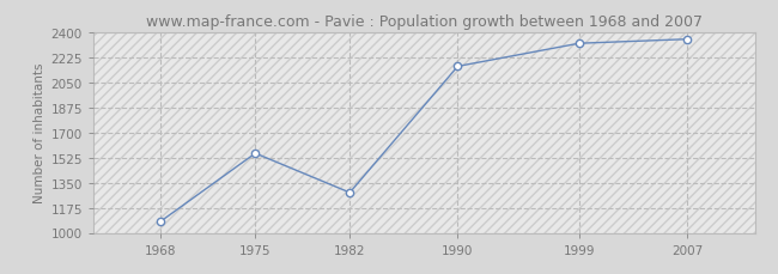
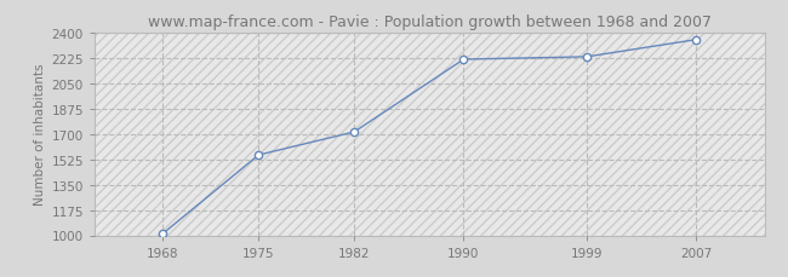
1968: 1080 -> 1010
1982: 1280 -> 1710
1990: 2160 -> 2210
1999: 2320 -> 2230
